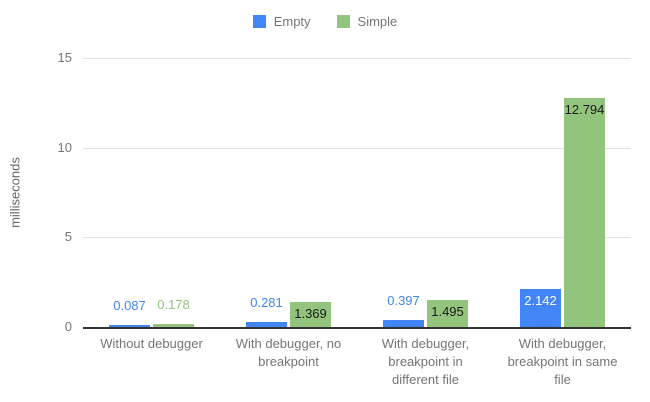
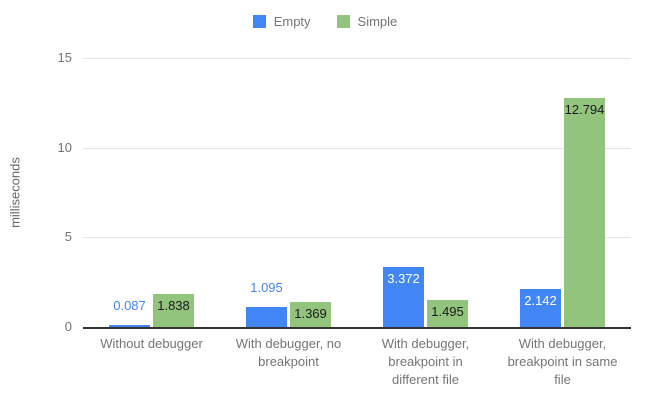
Simple/Without debugger: 0.178 -> 1.838
Empty/With debugger, no breakpoint: 0.281 -> 1.095
Empty/With debugger, breakpoint in different file: 0.397 -> 3.372
